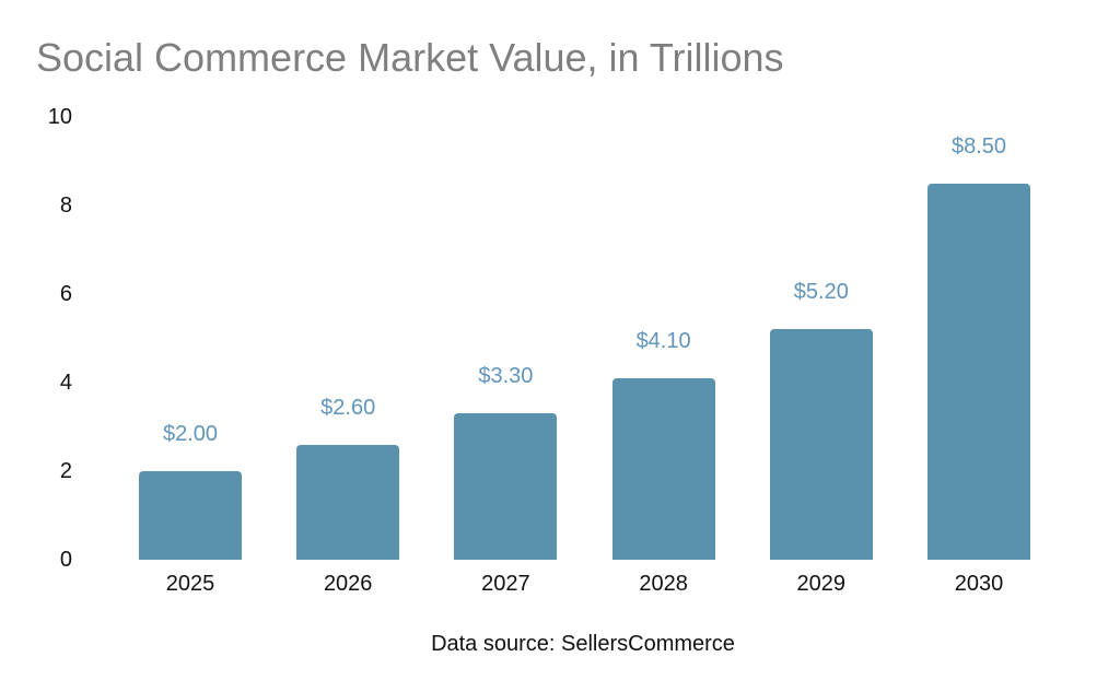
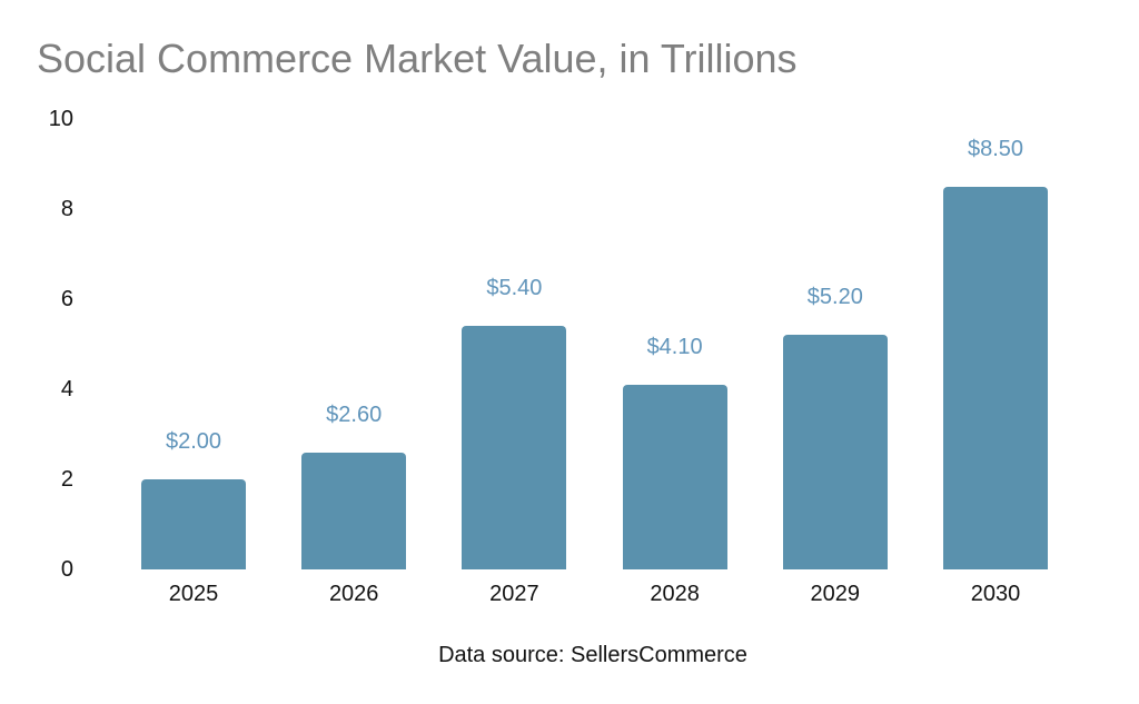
2027: $3.30 -> $5.40
